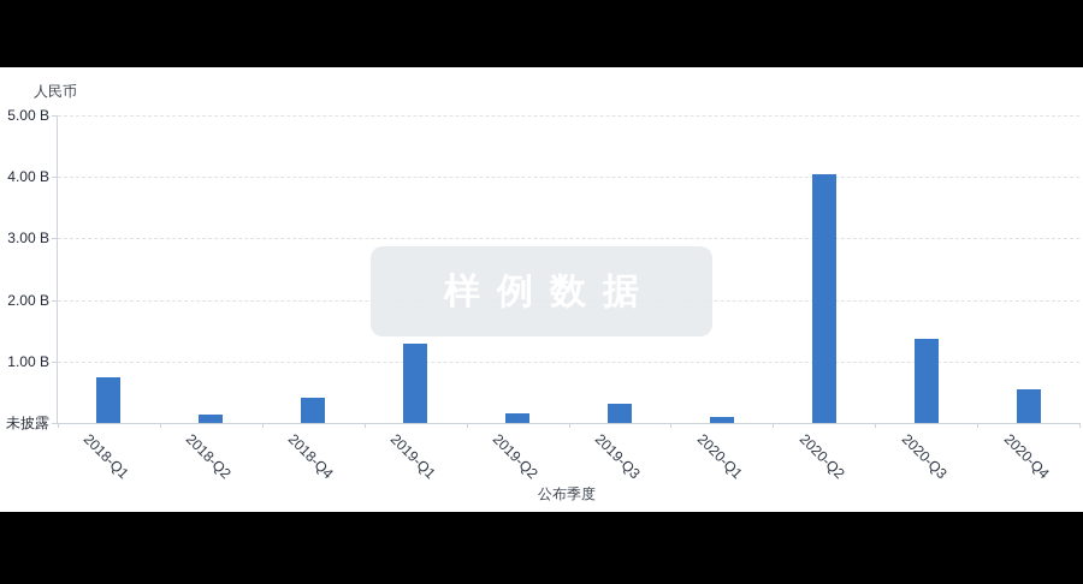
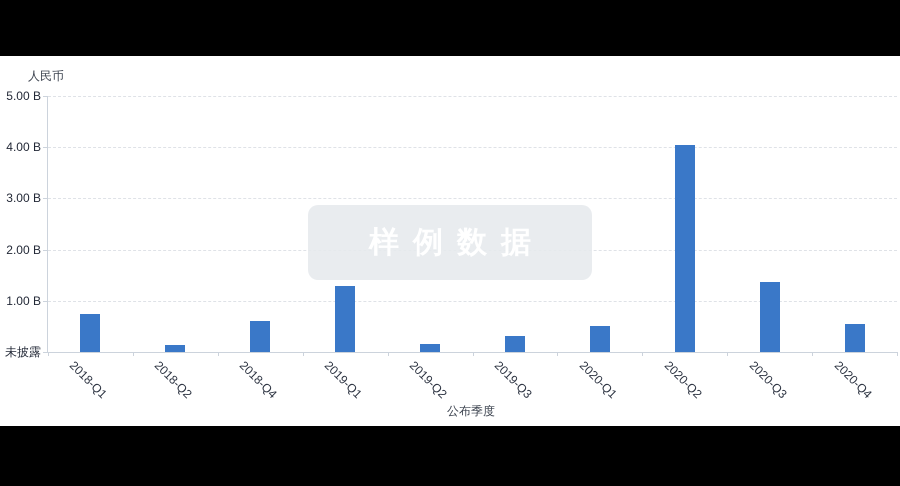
2018-Q4: 0.4B -> 0.6B
2020-Q1: 0.1B -> 0.5B
